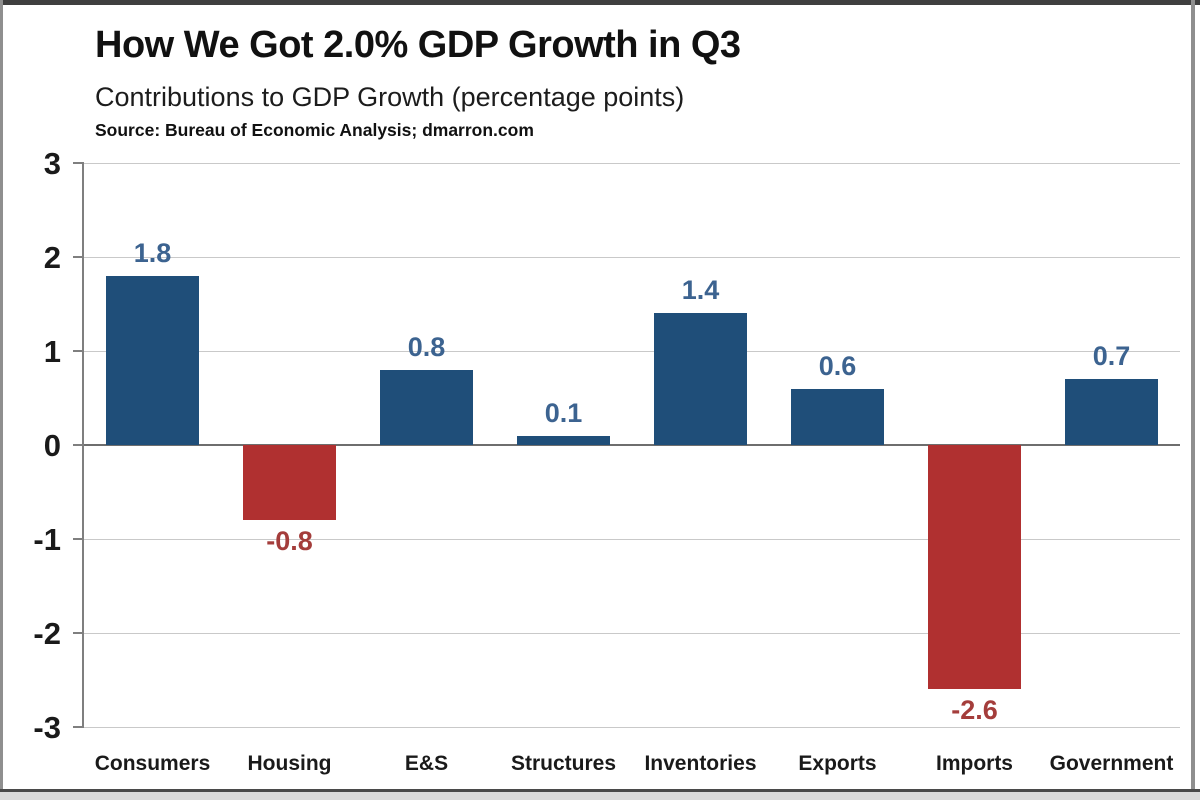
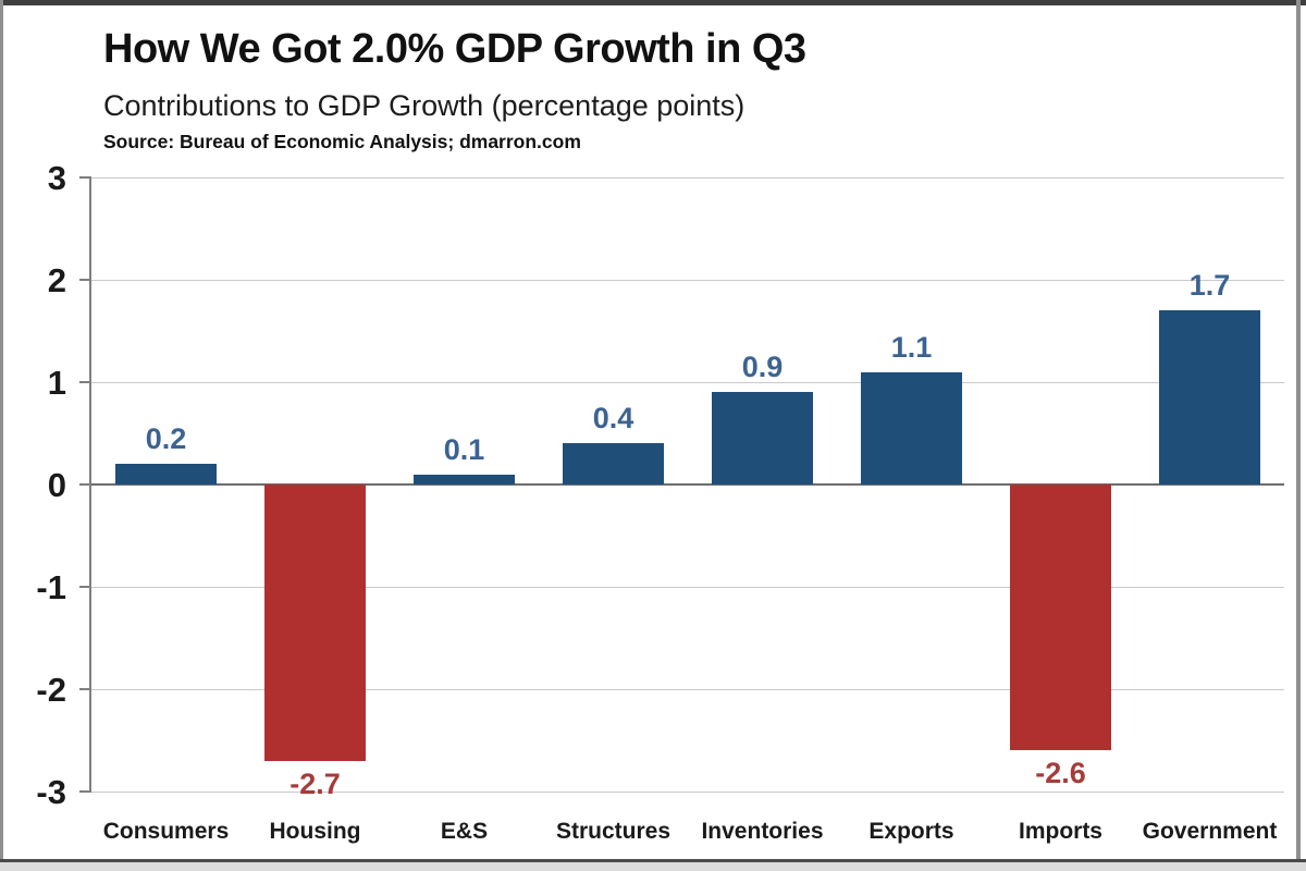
Consumers: 1.8 -> 0.2
Housing: -0.8 -> -2.7
E&S: 0.8 -> 0.1
Structures: 0.1 -> 0.4
Inventories: 1.4 -> 0.9
Exports: 0.6 -> 1.1
Government: 0.7 -> 1.7
